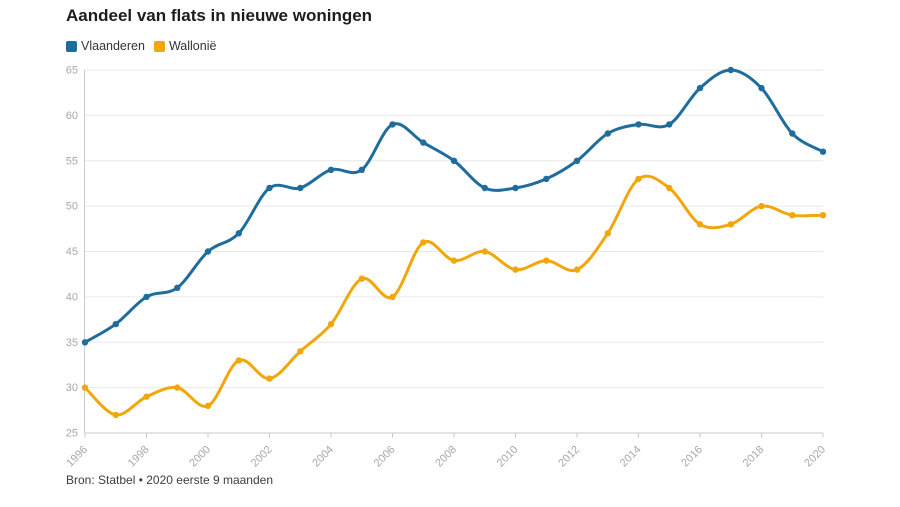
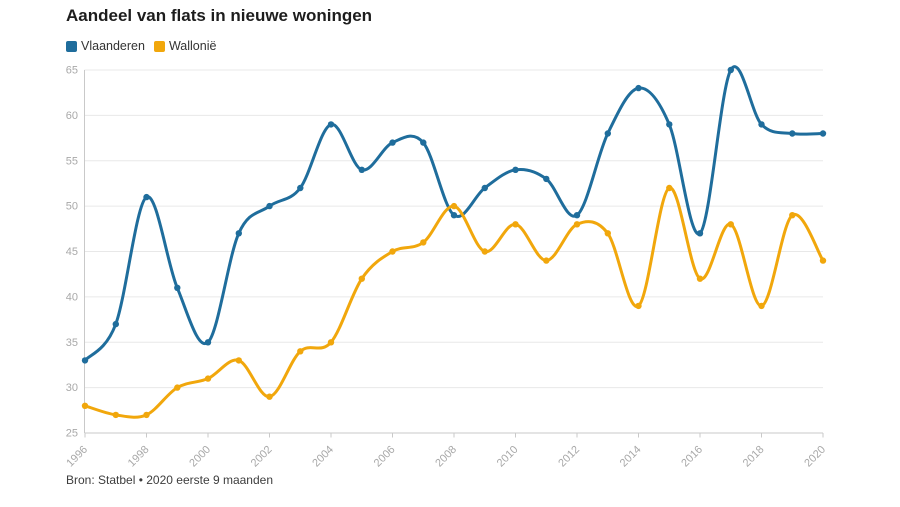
Vlaanderen/1996: 35 -> 33
Wallonië/1996: 30 -> 28
Vlaanderen/1998: 40 -> 51
Wallonië/1998: 29 -> 27
Vlaanderen/2000: 45 -> 35
Wallonië/2000: 28 -> 31
Vlaanderen/2002: 52 -> 50
Wallonië/2002: 31 -> 29
Vlaanderen/2004: 54 -> 59
Wallonië/2004: 37 -> 35
Vlaanderen/2006: 59 -> 57
Wallonië/2006: 40 -> 45
Vlaanderen/2008: 55 -> 49
Wallonië/2008: 44 -> 50
Vlaanderen/2010: 52 -> 54
Wallonië/2010: 43 -> 48
Vlaanderen/2012: 55 -> 49
Wallonië/2012: 43 -> 48
Vlaanderen/2014: 59 -> 63
Wallonië/2014: 53 -> 39
Vlaanderen/2016: 63 -> 47
Wallonië/2016: 48 -> 42
Vlaanderen/2018: 63 -> 59
Wallonië/2018: 50 -> 39
Vlaanderen/2020: 56 -> 58
Wallonië/2020: 49 -> 44
